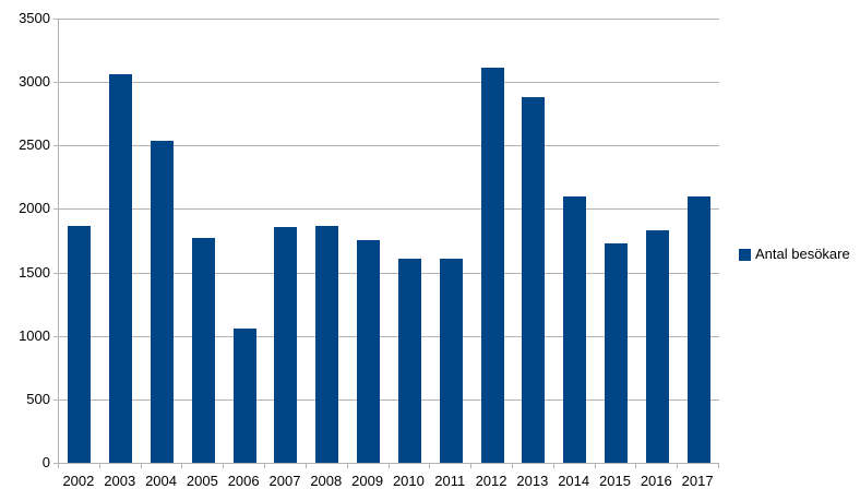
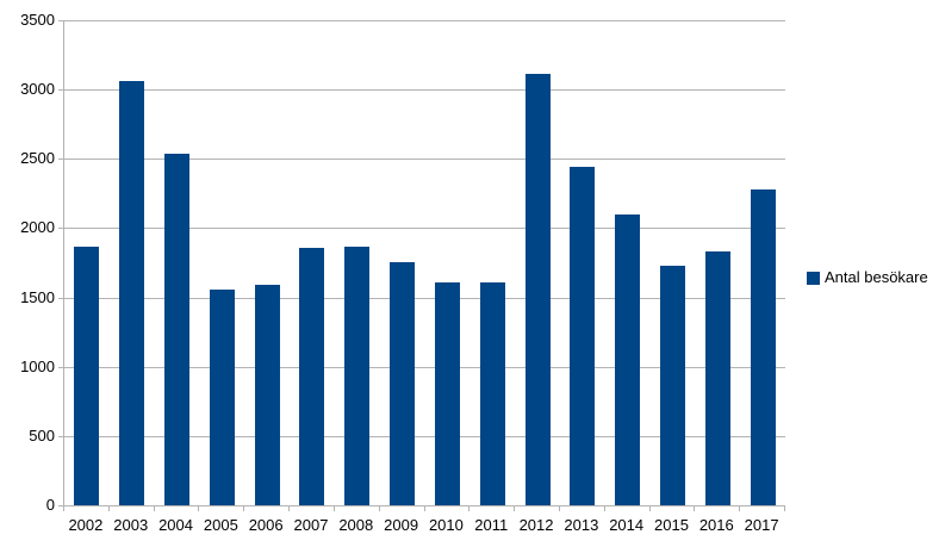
2005: 1770 -> 1560
2006: 1060 -> 1590
2013: 2880 -> 2440
2017: 2100 -> 2280
